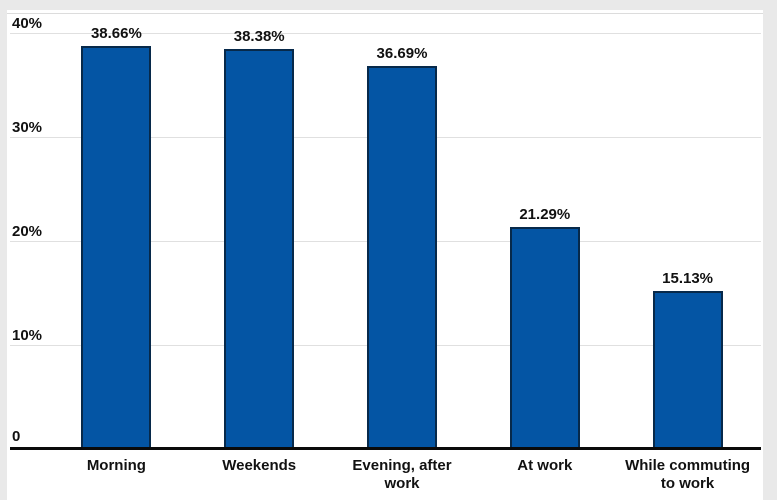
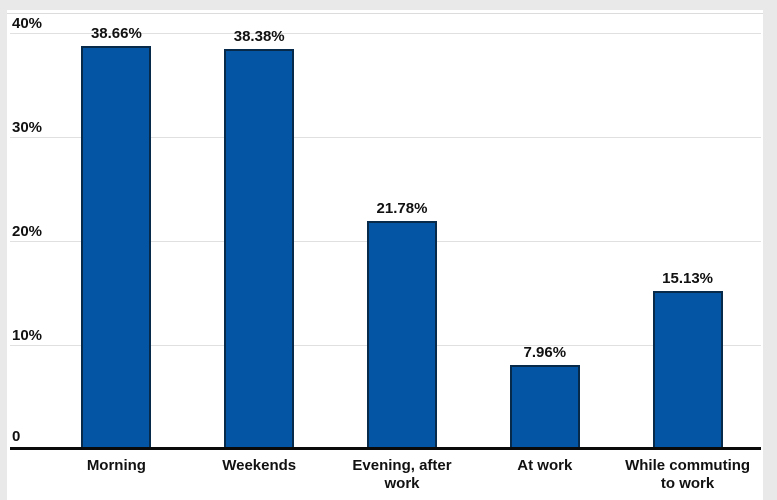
Evening, after work: 36.69% -> 21.78%
At work: 21.29% -> 7.96%
